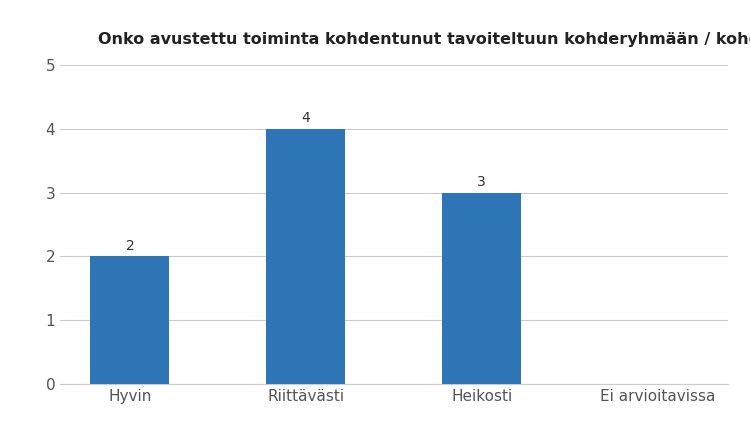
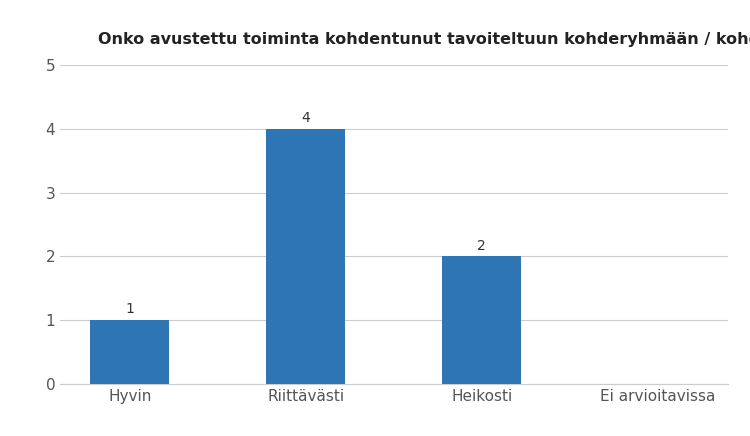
Hyvin: 2 -> 1
Heikosti: 3 -> 2
